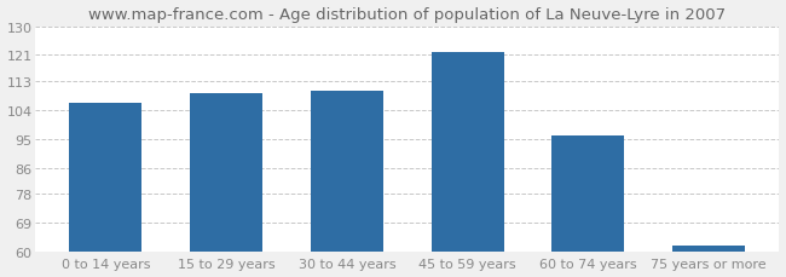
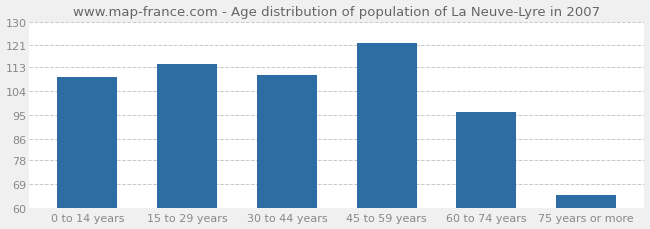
0 to 14 years: 106 -> 109
15 to 29 years: 109 -> 114
75 years or more: 62 -> 65
